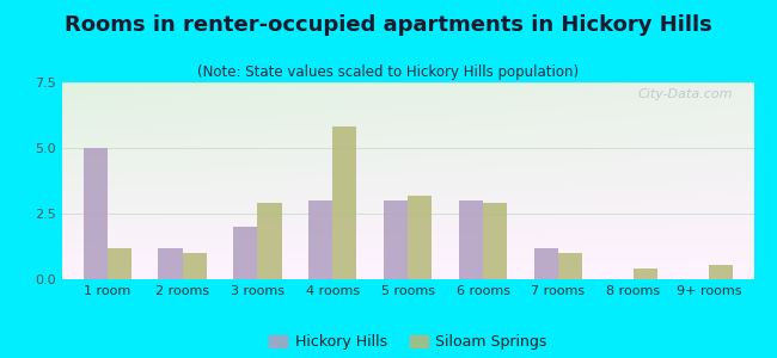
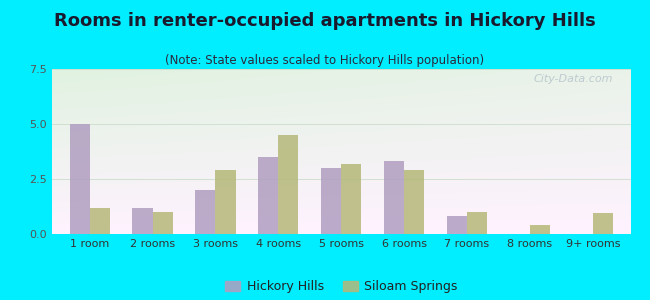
Hickory Hills/4 rooms: 3.0 -> 3.5
Siloam Springs/4 rooms: 5.80 -> 4.50
Hickory Hills/6 rooms: 3.0 -> 3.3
Hickory Hills/7 rooms: 1.2 -> 0.8
Siloam Springs/9+ rooms: 0.55 -> 0.95
